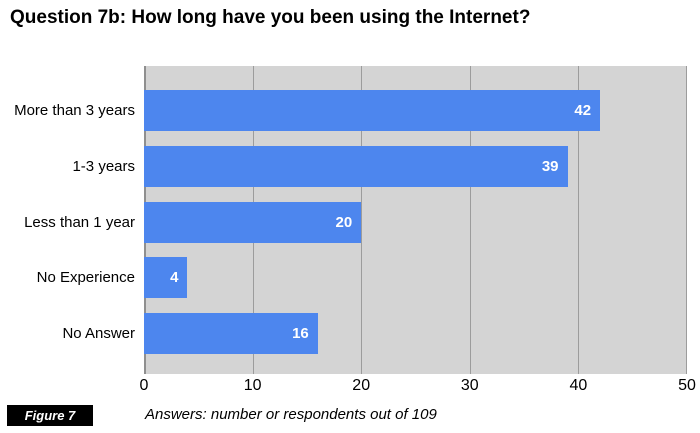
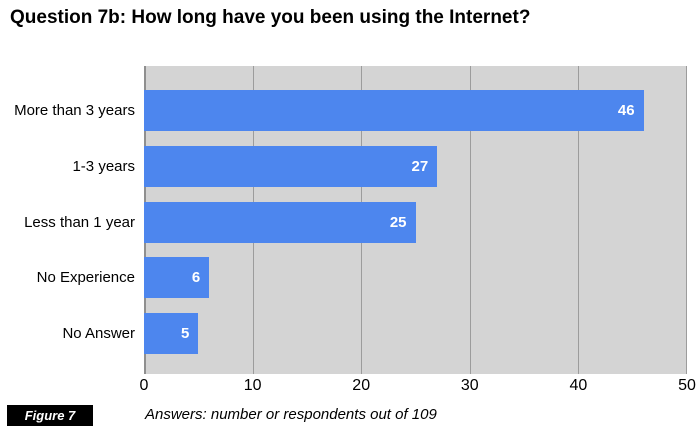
More than 3 years: 42 -> 46
1-3 years: 39 -> 27
Less than 1 year: 20 -> 25
No Experience: 4 -> 6
No Answer: 16 -> 5
